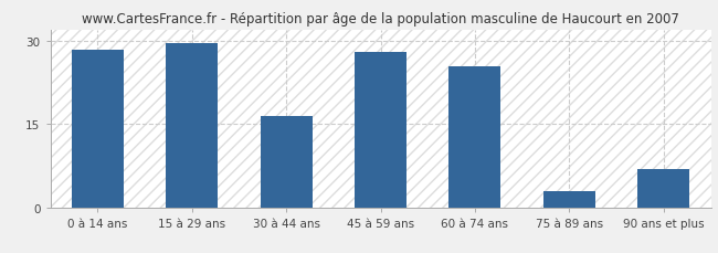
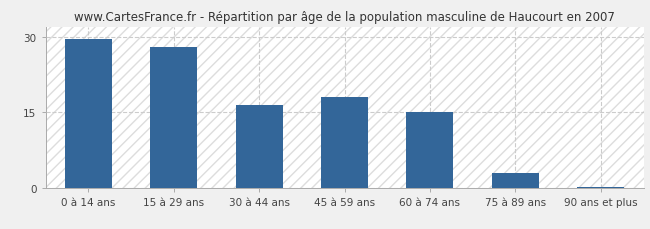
0 à 14 ans: 28.4 -> 29.5
15 à 29 ans: 29.6 -> 28.0
45 à 59 ans: 28.0 -> 18.0
60 à 74 ans: 25.4 -> 15.0
90 ans et plus: 6.8 -> 0.1
